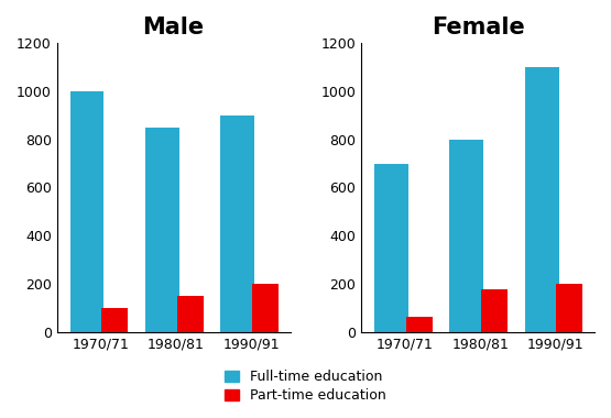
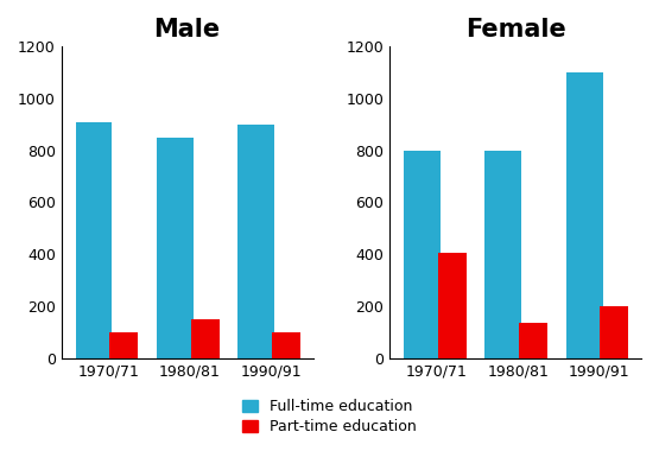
Male/Full-time education/1970/71: 1000 -> 910
Male/Part-time education/1990/91: 200 -> 100
Female/Full-time education/1970/71: 700 -> 800
Female/Part-time education/1970/71: 60 -> 405
Female/Part-time education/1980/81: 175 -> 135
